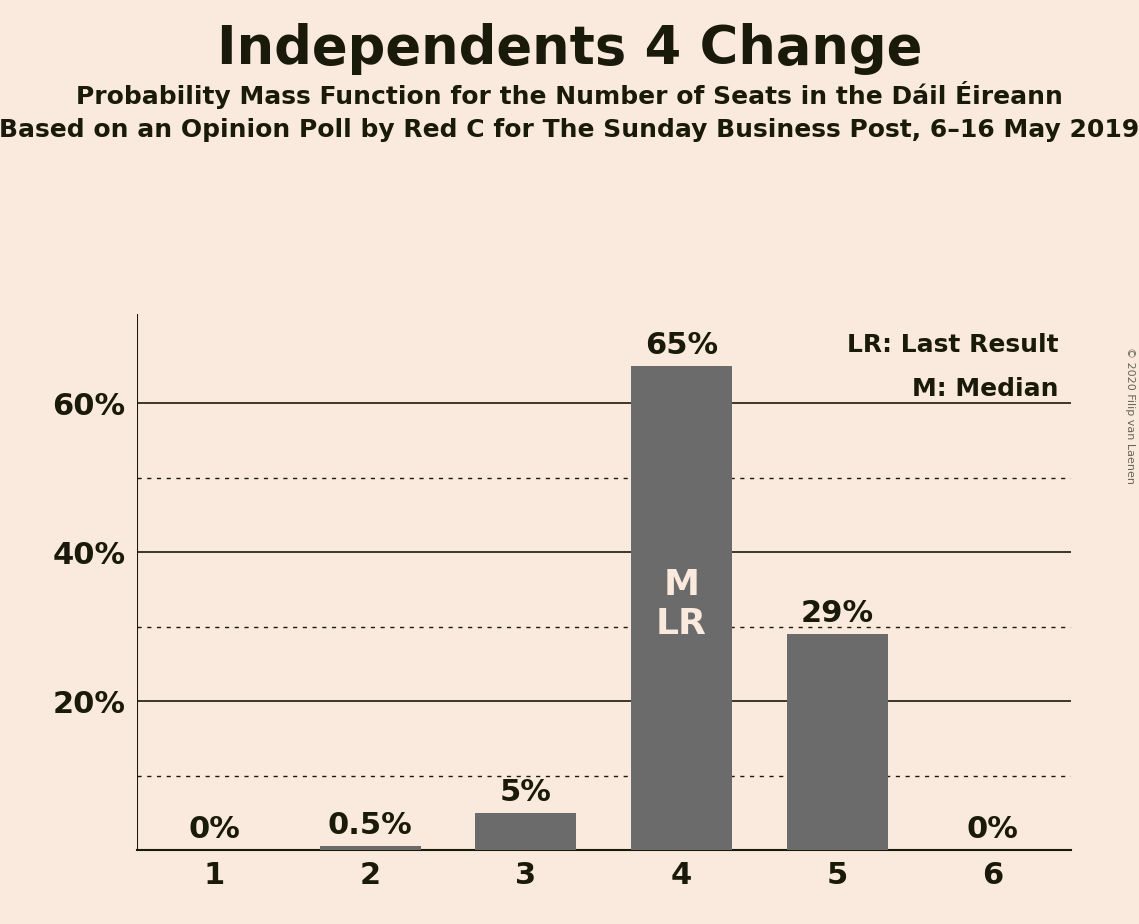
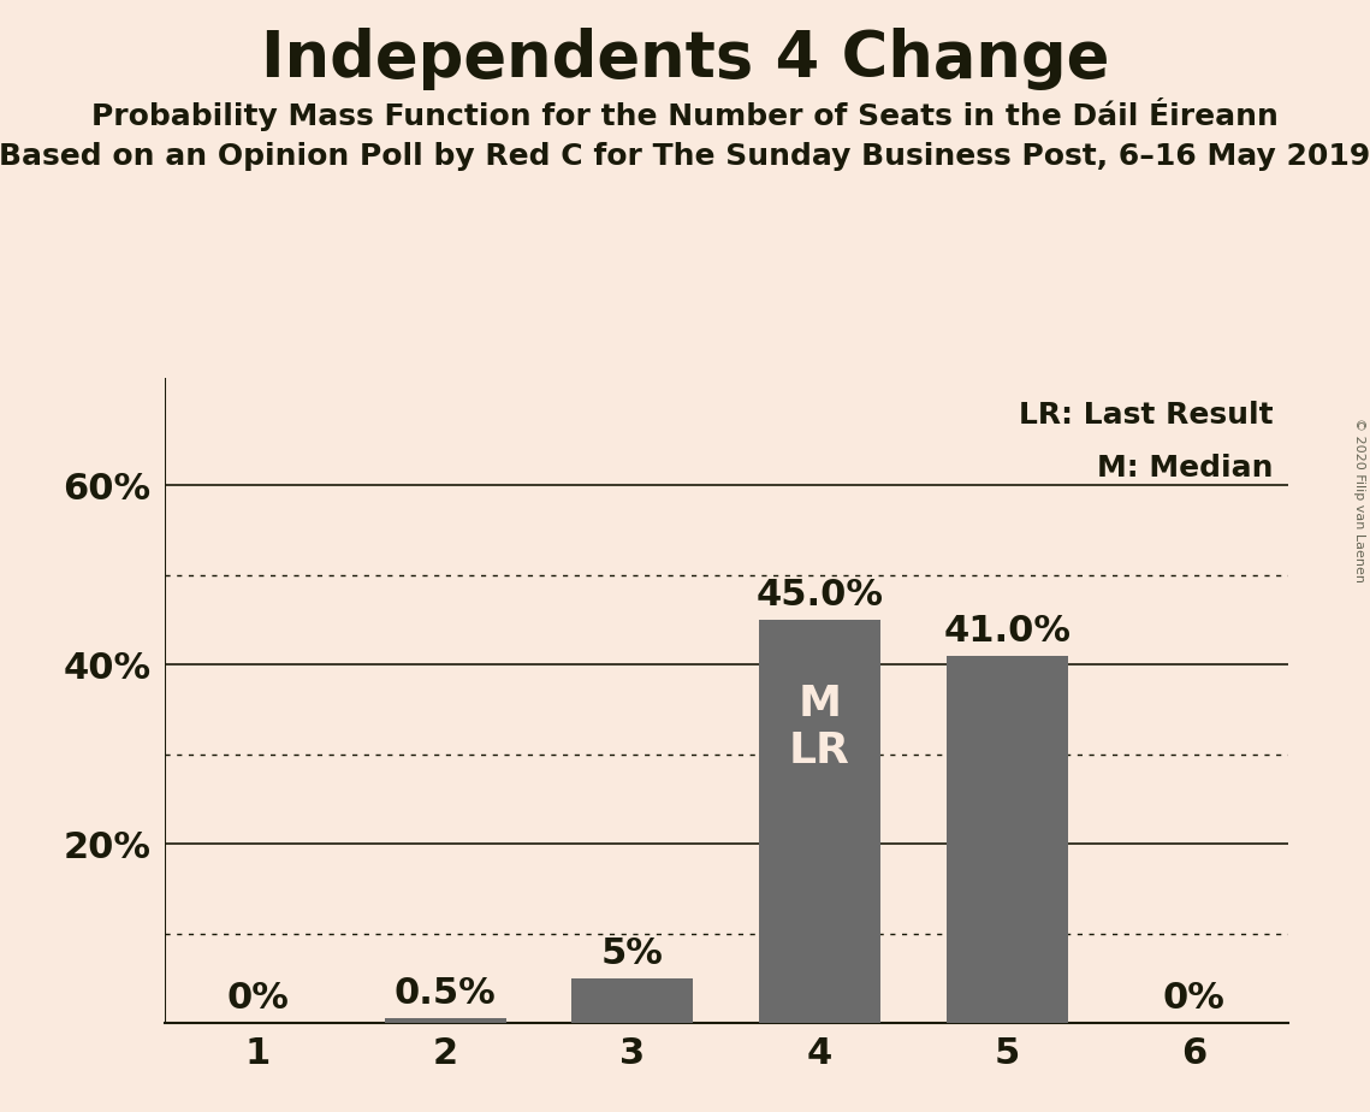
4: 65% -> 45.0%
5: 29% -> 41.0%
